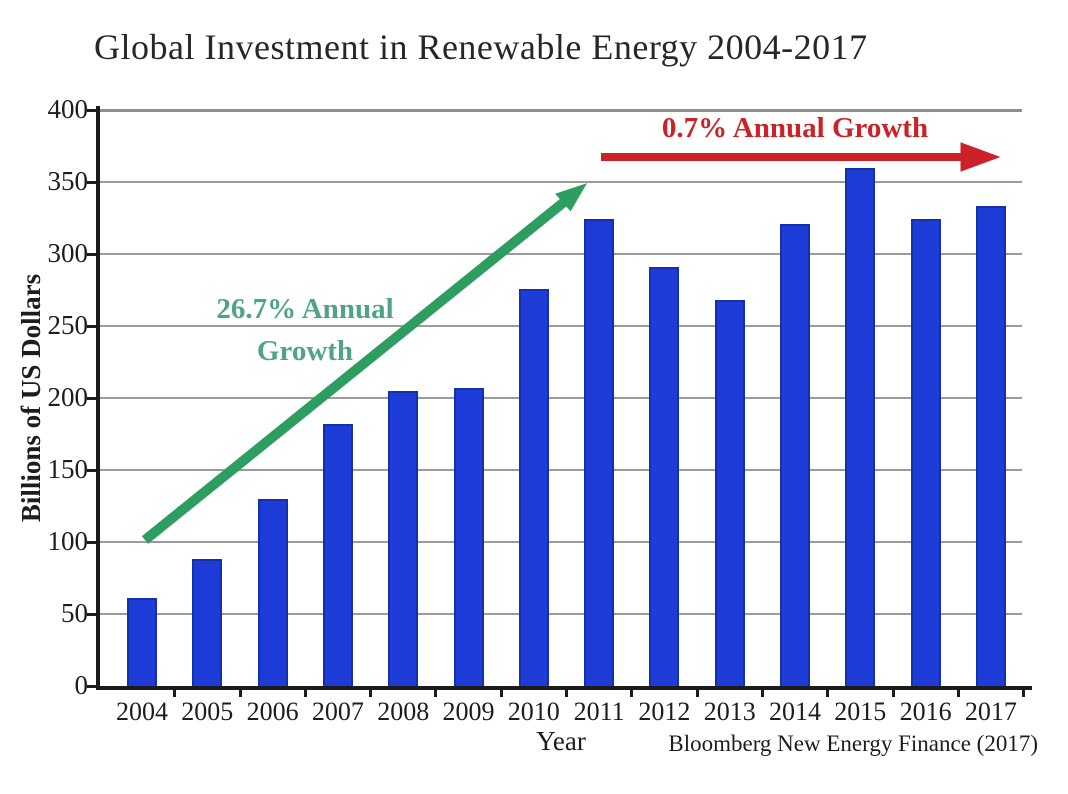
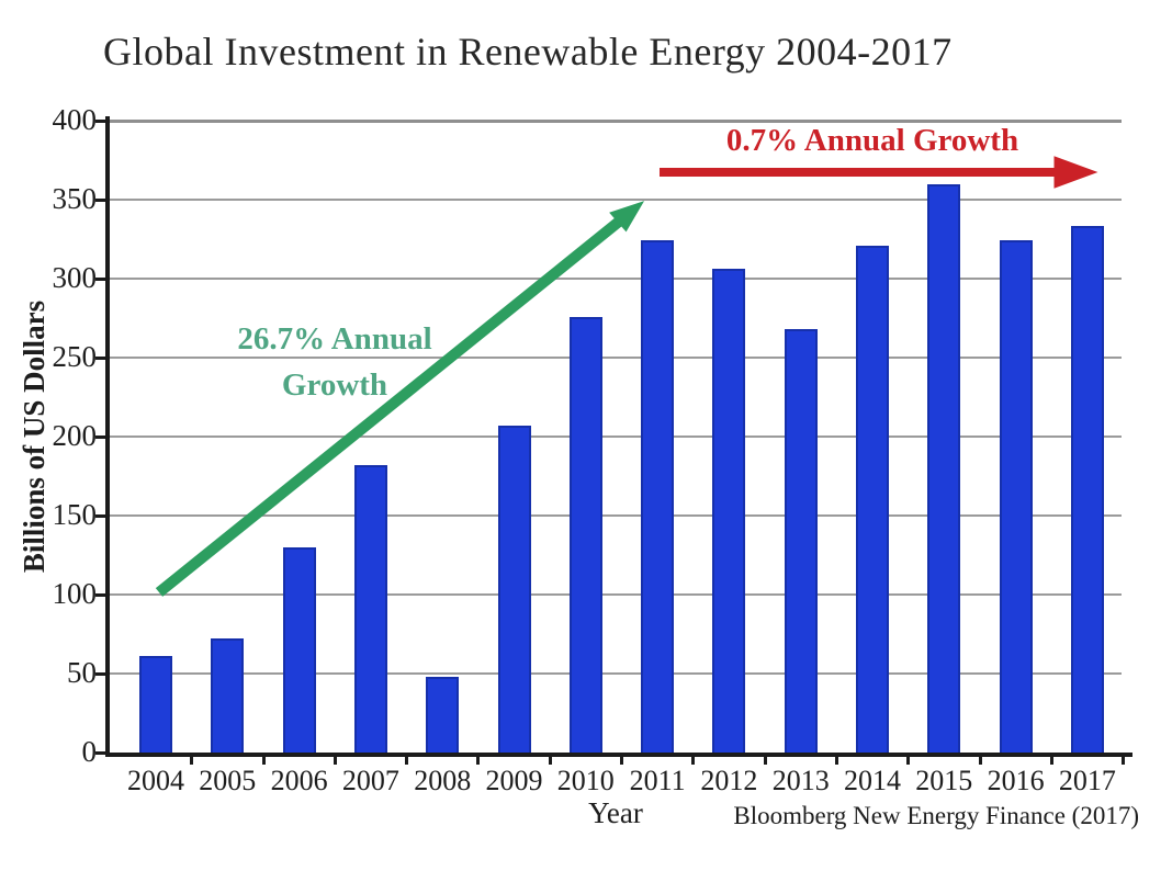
2005: 88 -> 72
2008: 205 -> 48
2012: 291 -> 306
